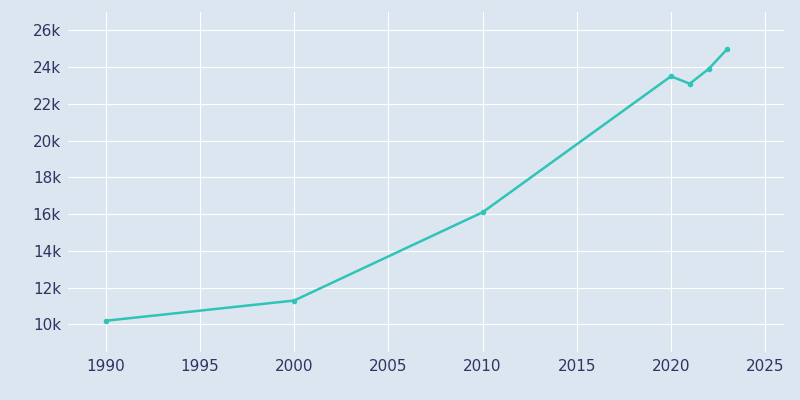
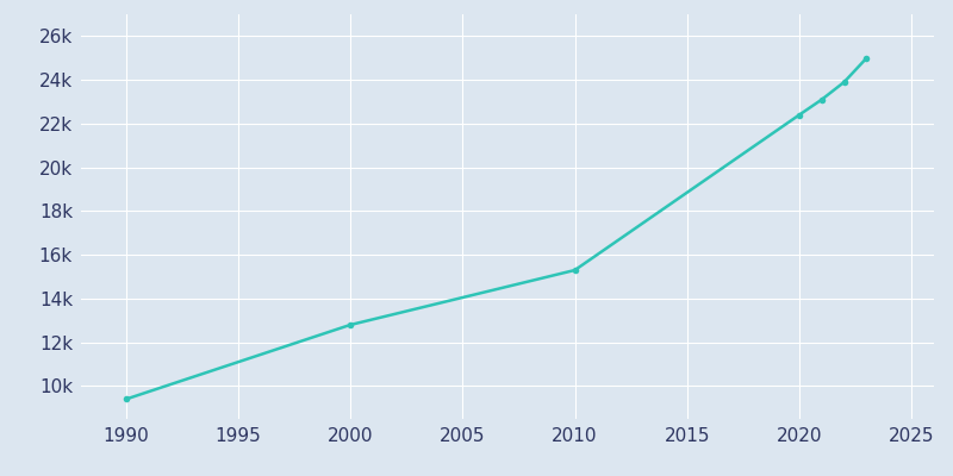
1990: 10.2k -> 9.4k
2000: 11.3k -> 12.8k
2010: 16.1k -> 15.3k
2020: 23.5k -> 22.4k
